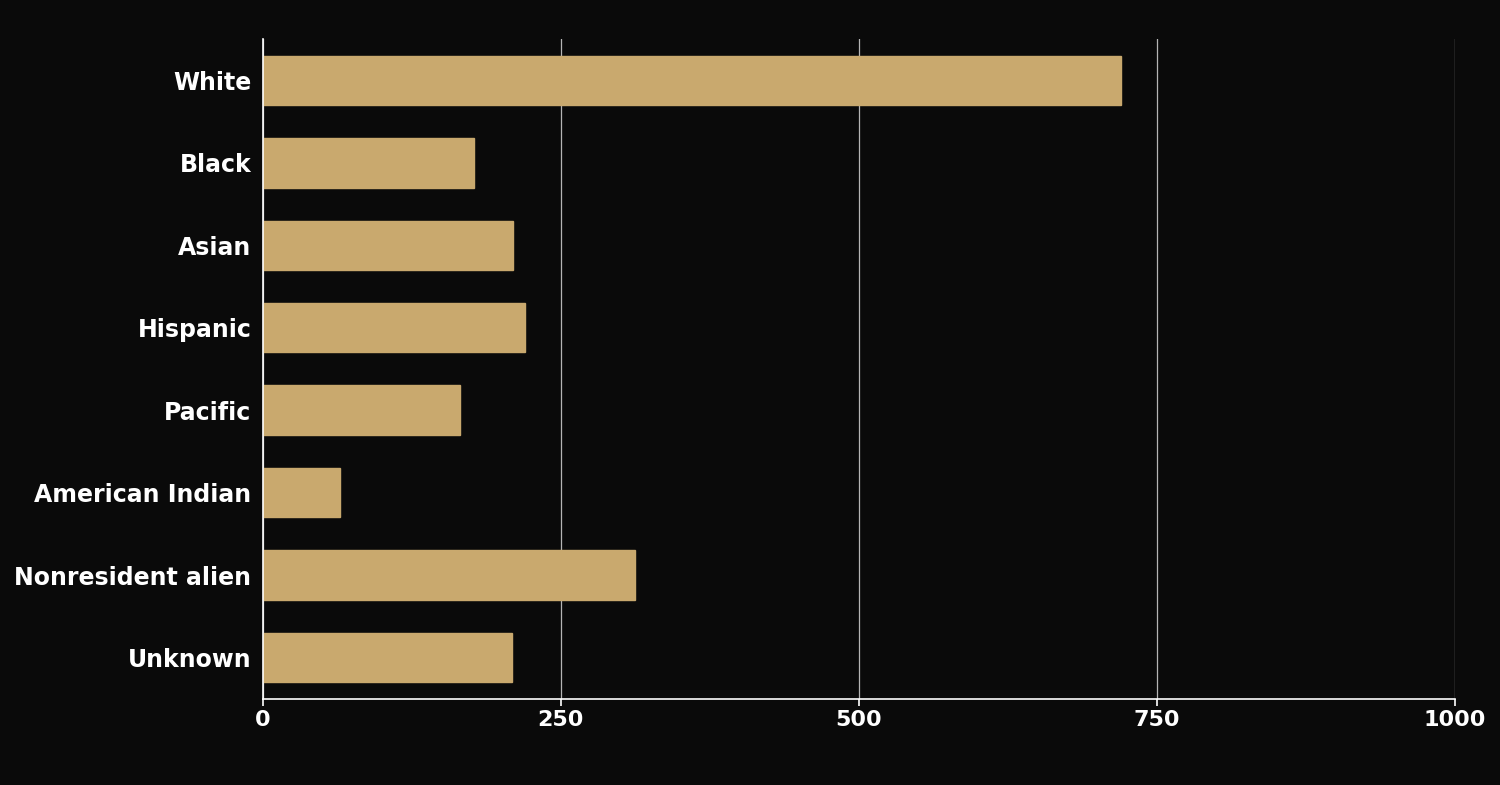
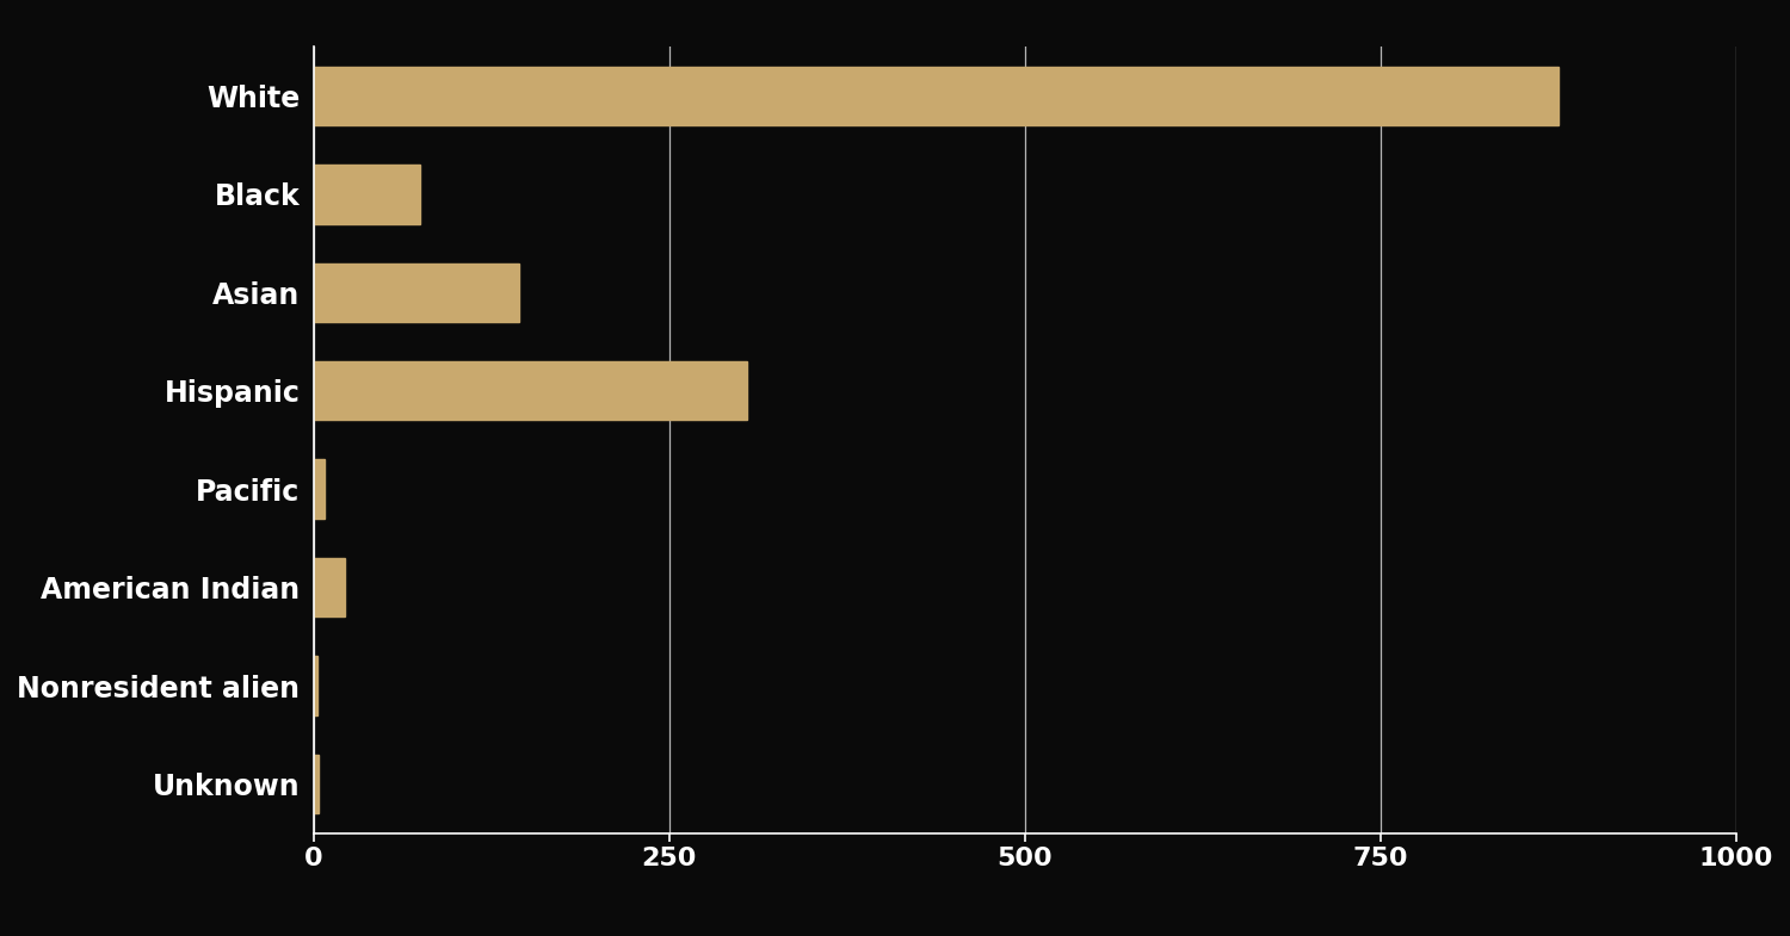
White: 720 -> 875
Black: 177 -> 75
Asian: 210 -> 145
Hispanic: 220 -> 305
Pacific: 166 -> 8
American Indian: 65 -> 22
Nonresident alien: 312 -> 3
Unknown: 209 -> 4
